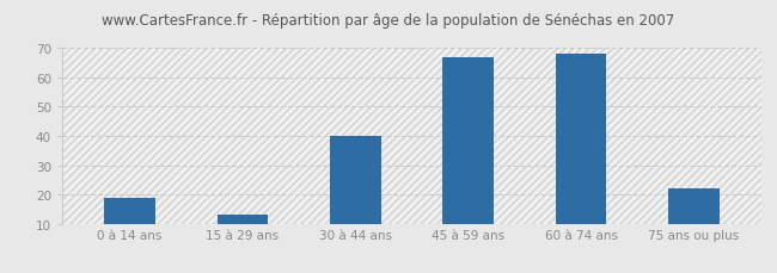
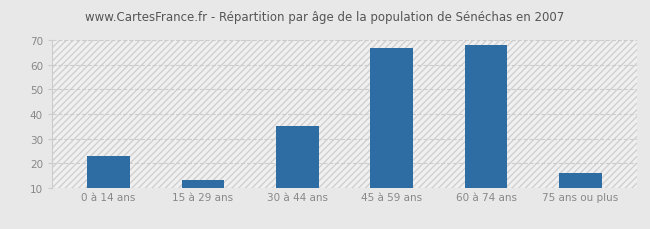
0 à 14 ans: 19 -> 23
30 à 44 ans: 40 -> 35
75 ans ou plus: 22 -> 16
